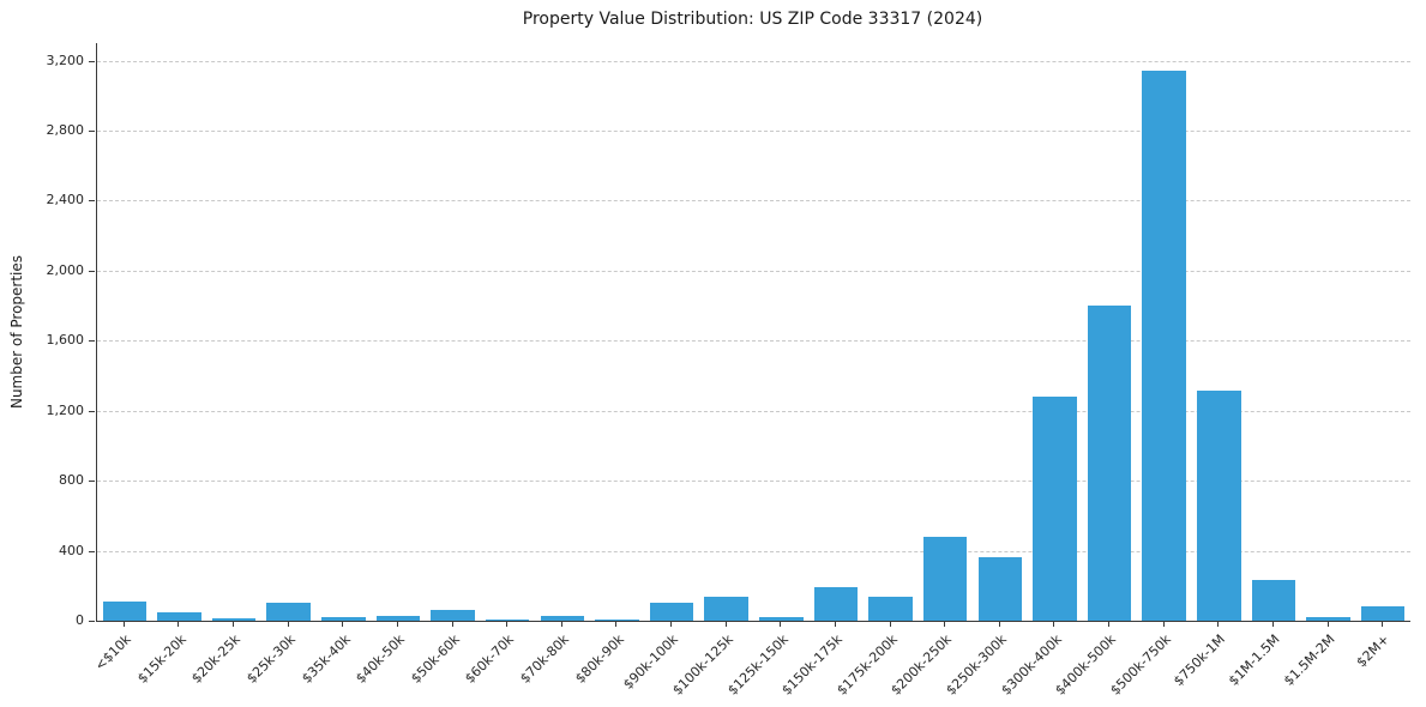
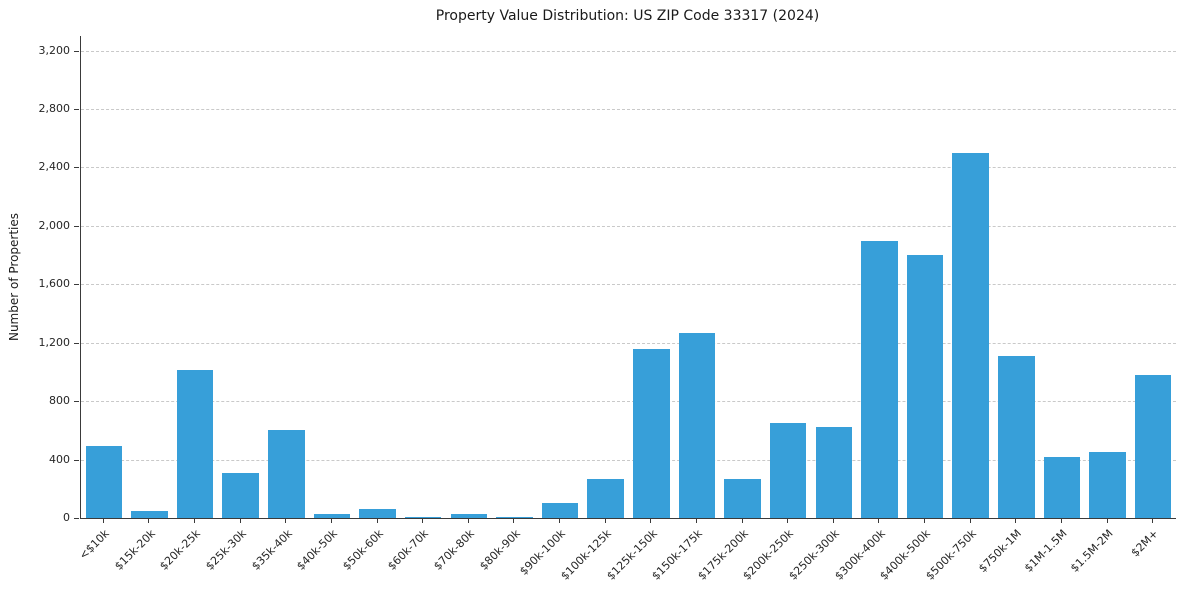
<$10k: 110 -> 490
$20k-25k: 20 -> 1010
$25k-30k: 100 -> 310
$35k-40k: 20 -> 600
$100k-125k: 140 -> 270
$125k-150k: 20 -> 1160
$150k-175k: 200 -> 1270
$175k-200k: 140 -> 270
$200k-250k: 480 -> 650
$250k-300k: 360 -> 620
$300k-400k: 1280 -> 1900
$500k-750k: 3140 -> 2500
$750k-1M: 1320 -> 1110
$1M-1.5M: 230 -> 420
$1.5M-2M: 20 -> 450
$2M+: 80 -> 980
